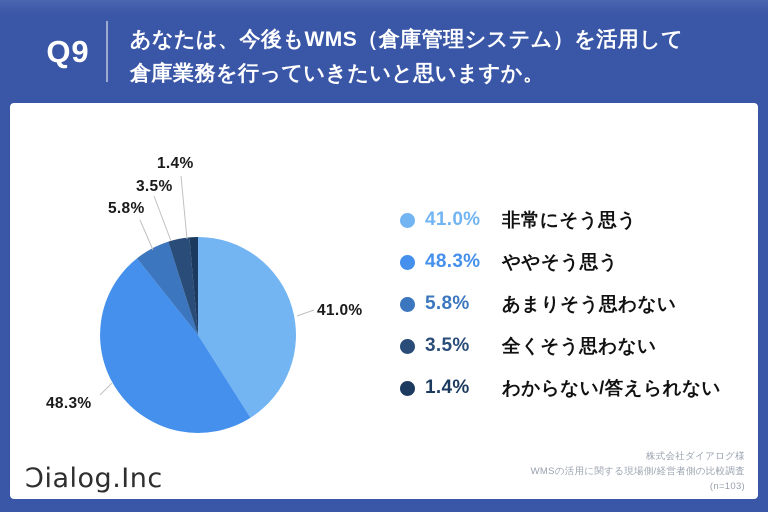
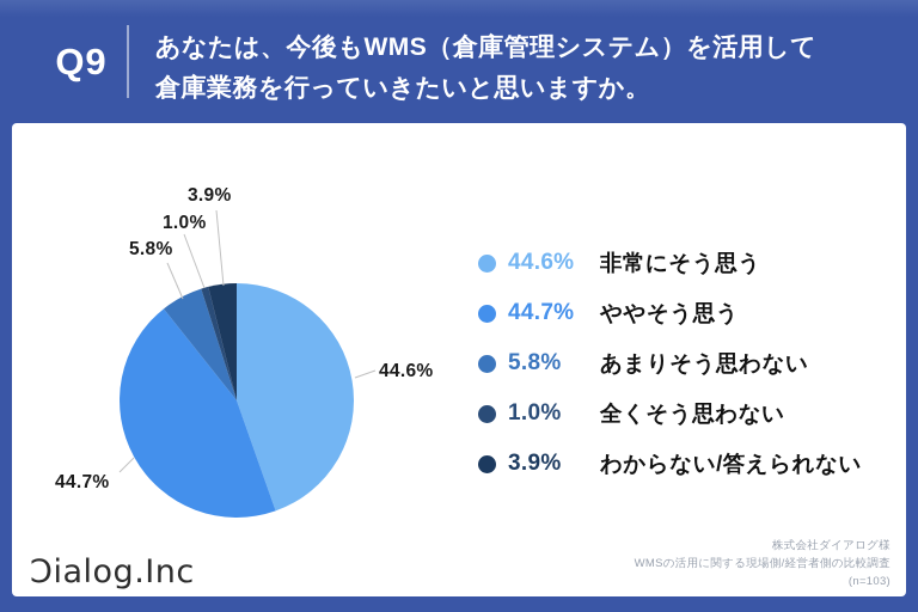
非常にそう思う: 41.0% -> 44.6%
ややそう思う: 48.3% -> 44.7%
全くそう思わない: 3.5% -> 1.0%
わからない/答えられない: 1.4% -> 3.9%
